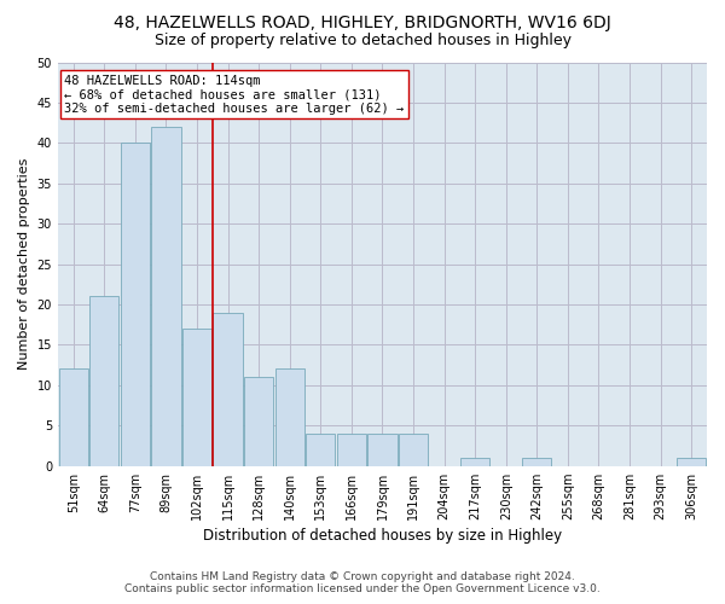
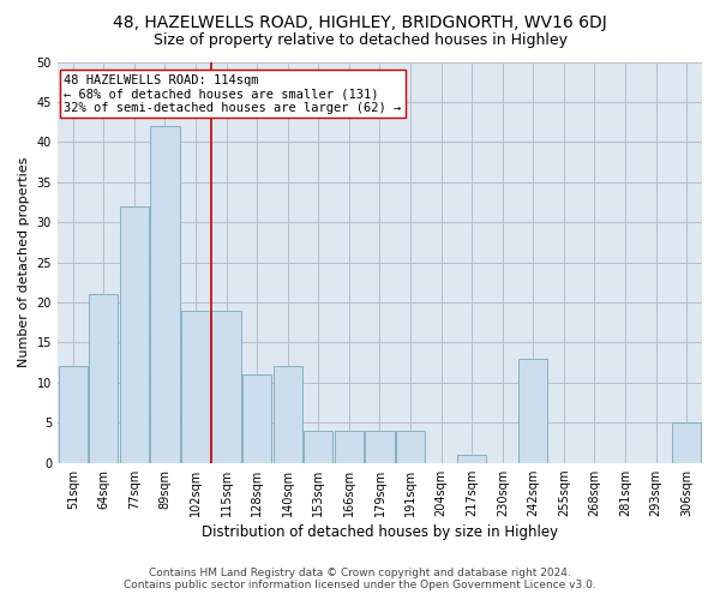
77sqm: 40 -> 32
102sqm: 17 -> 19
242sqm: 1 -> 13
306sqm: 1 -> 5
